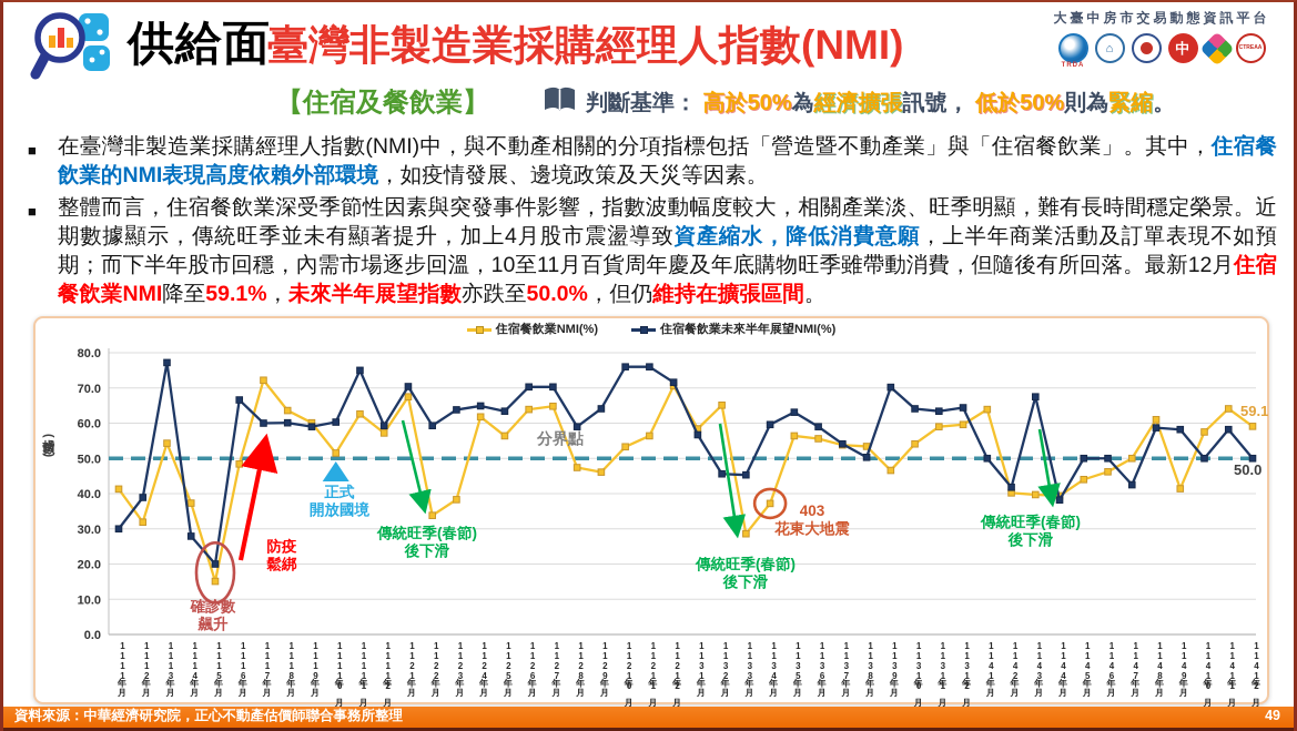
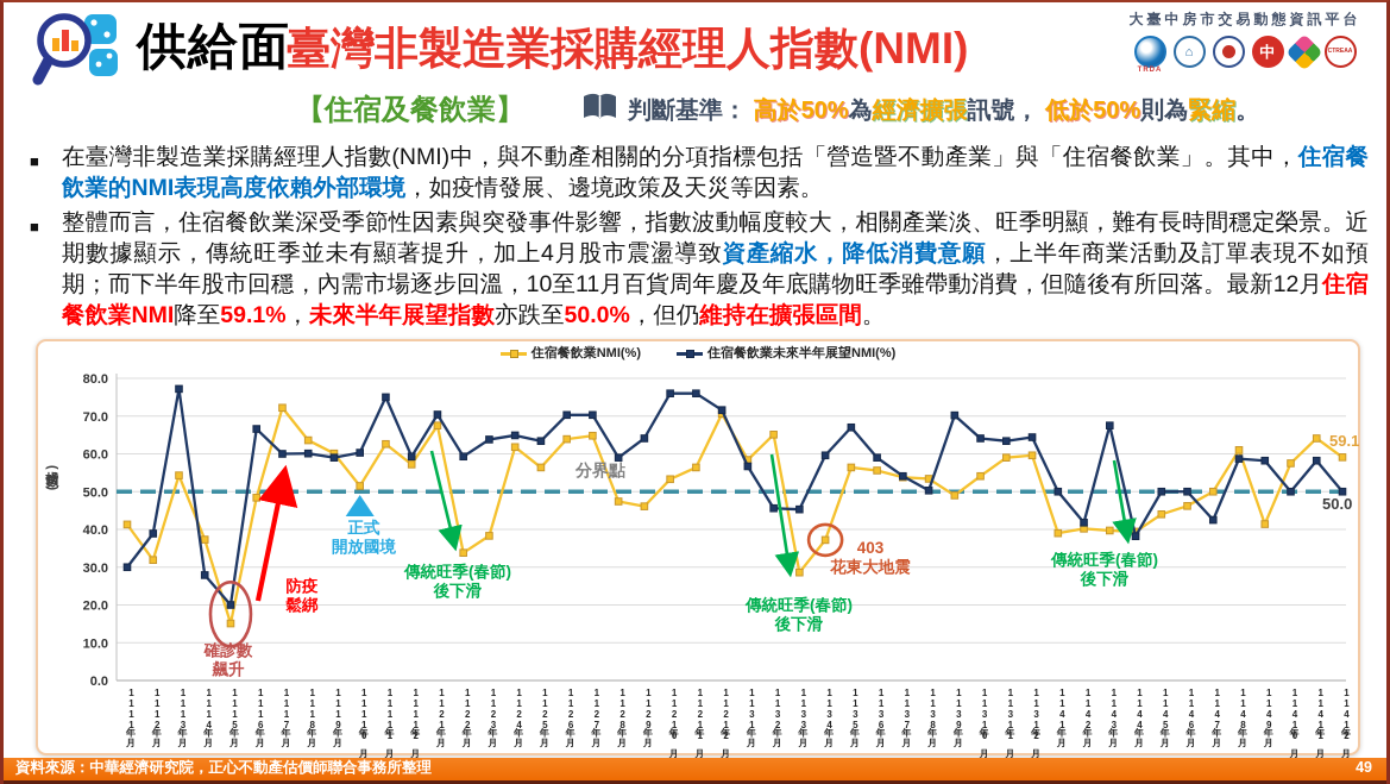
住宿餐飲業未來半年展望NMI(%)/113年5月: 63 -> 67
住宿餐飲業NMI(%)/113年9月: 47 -> 49
住宿餐飲業NMI(%)/114年1月: 64 -> 39
